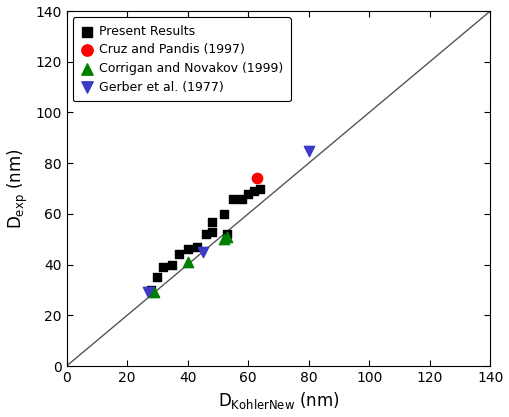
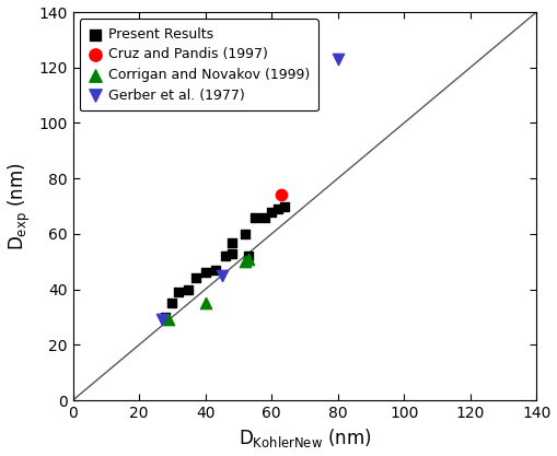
Corrigan and Novakov (1999)/40: 41 -> 35
Gerber et al. (1977)/80: 85 -> 123
